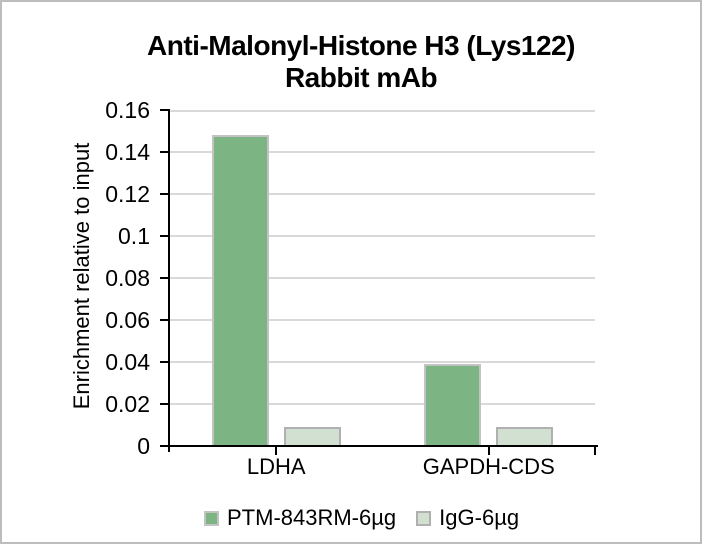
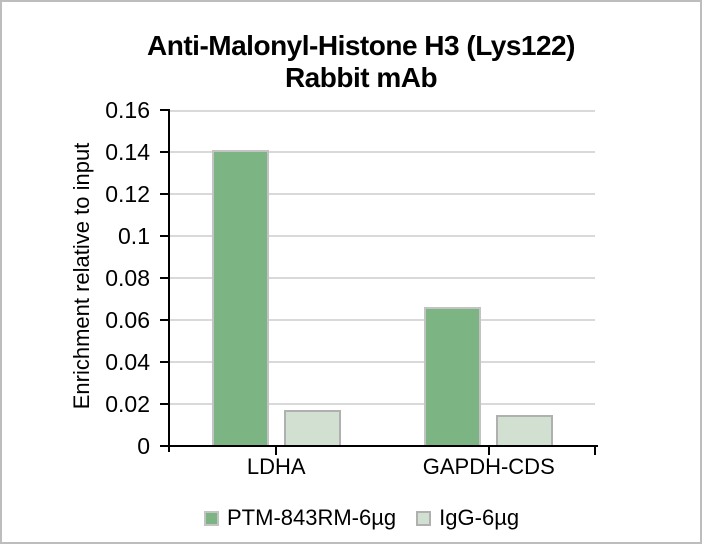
PTM-843RM-6µg/LDHA: 0.148 -> 0.141
IgG-6µg/LDHA: 0.009 -> 0.017
PTM-843RM-6µg/GAPDH-CDS: 0.039 -> 0.066
IgG-6µg/GAPDH-CDS: 0.009 -> 0.015
